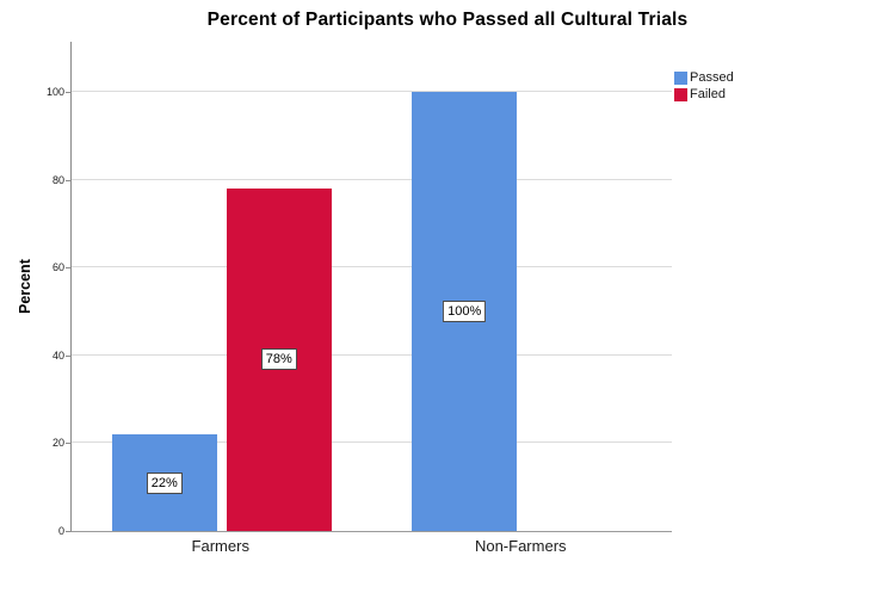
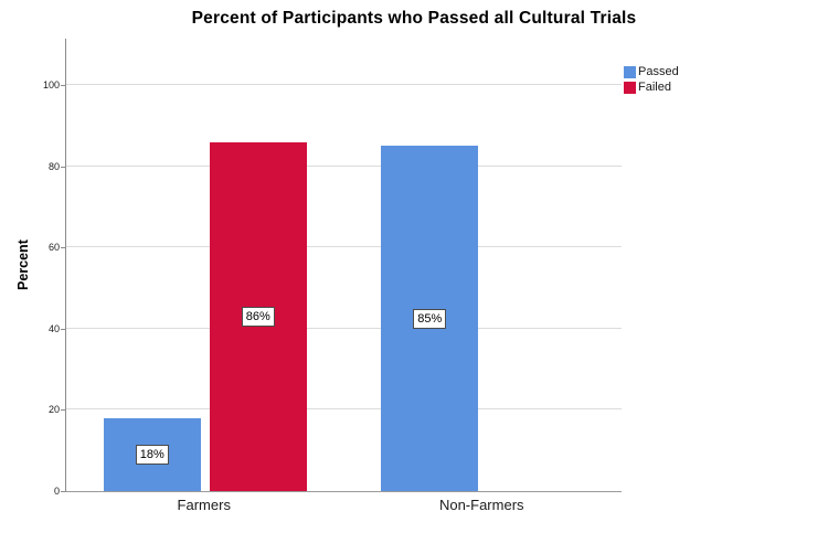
Passed/Farmers: 22% -> 18%
Failed/Farmers: 78% -> 86%
Passed/Non-Farmers: 100% -> 85%
